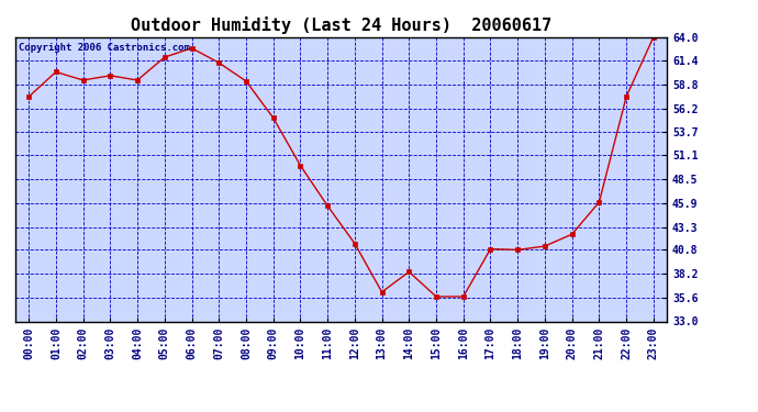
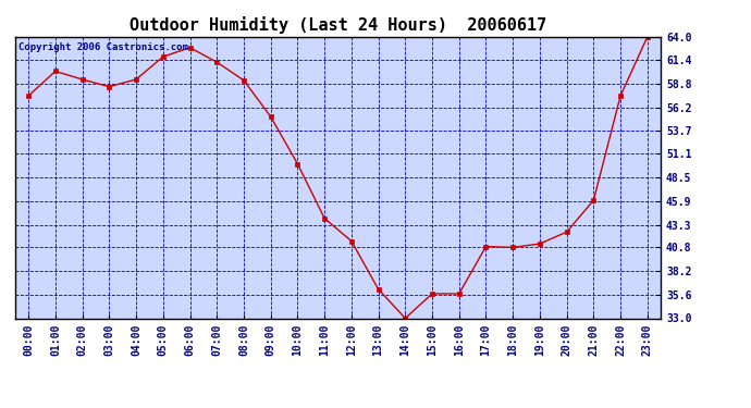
03:00: 59.8 -> 58.5
11:00: 45.6 -> 44.0
14:00: 38.4 -> 33.0
